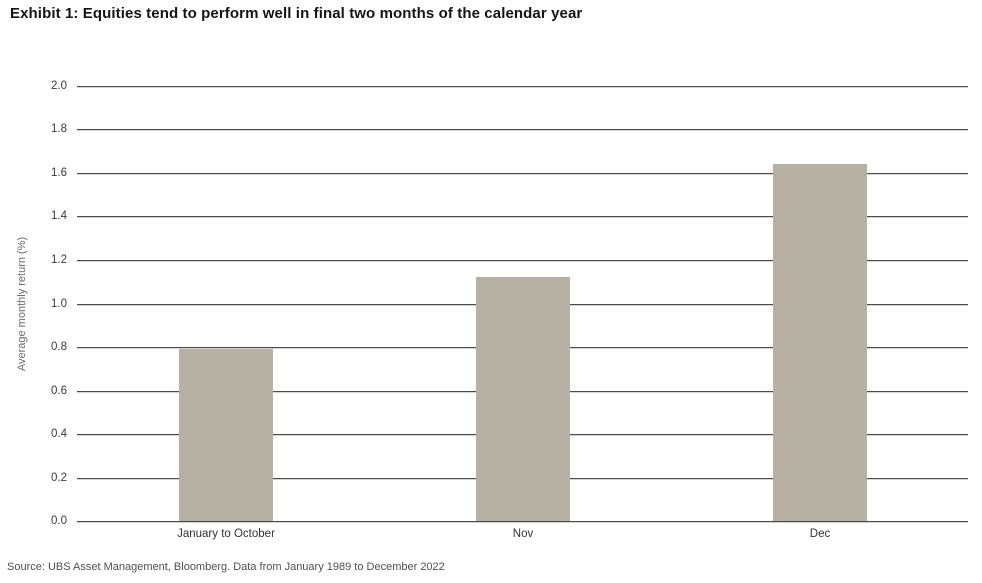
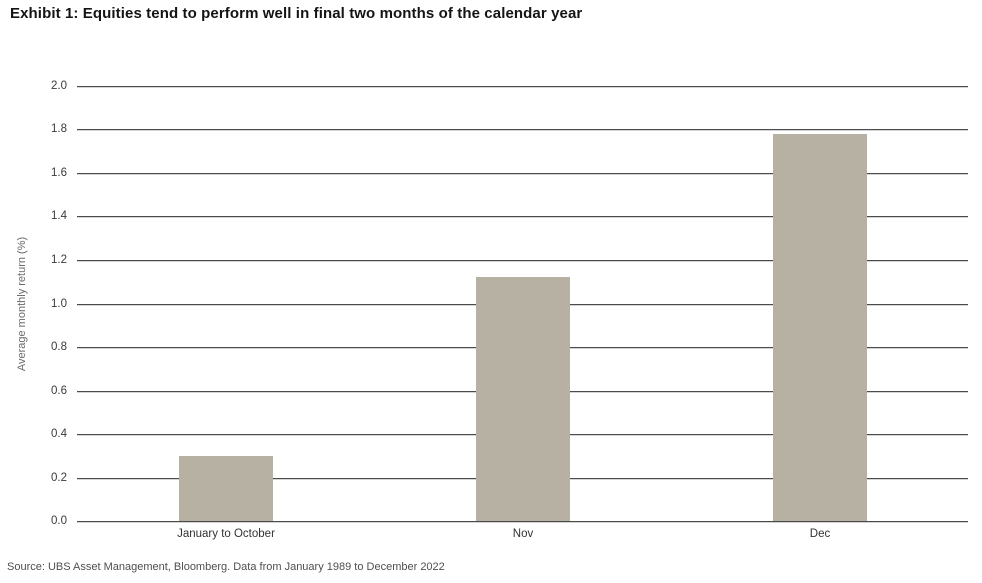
January to October: 0.79 -> 0.30
Dec: 1.64 -> 1.78
